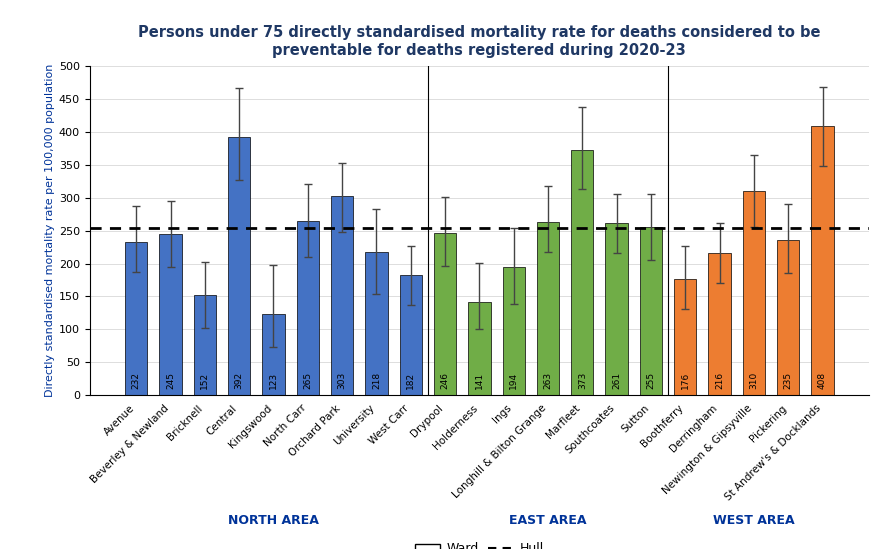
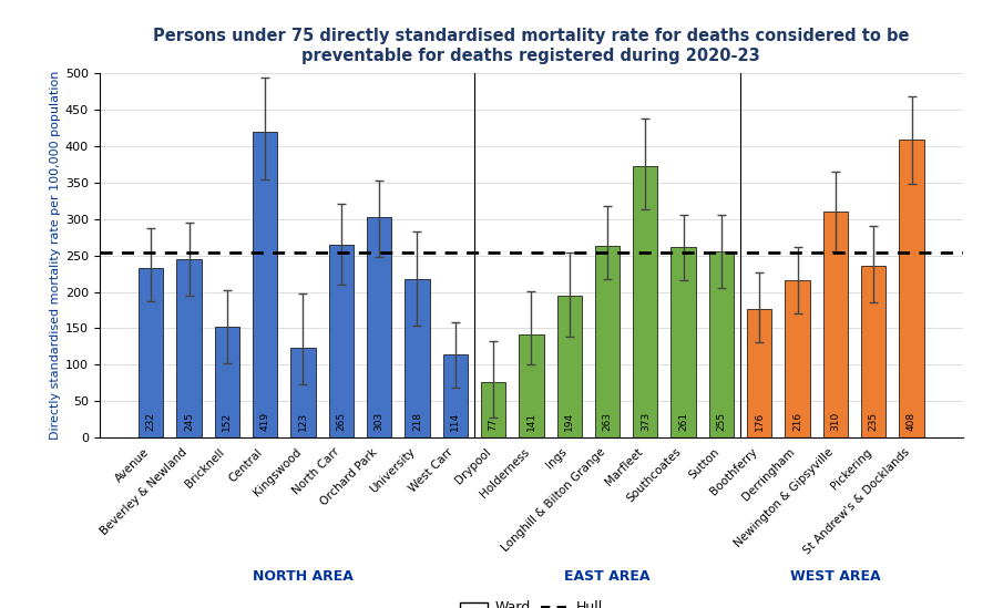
Central: 392 -> 419
West Carr: 182 -> 114
Drypool: 246 -> 77
